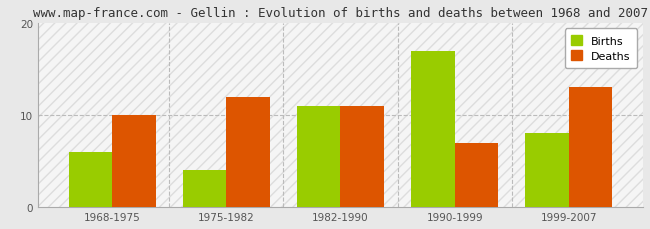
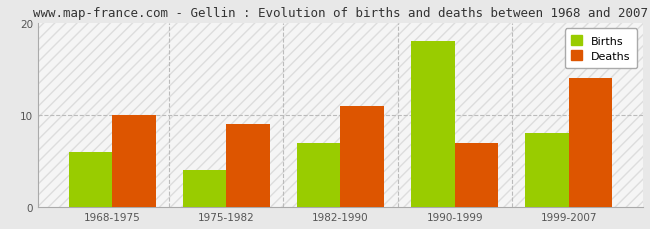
Deaths/1975-1982: 12 -> 9
Births/1982-1990: 11 -> 7
Births/1990-1999: 17 -> 18
Deaths/1999-2007: 13 -> 14
